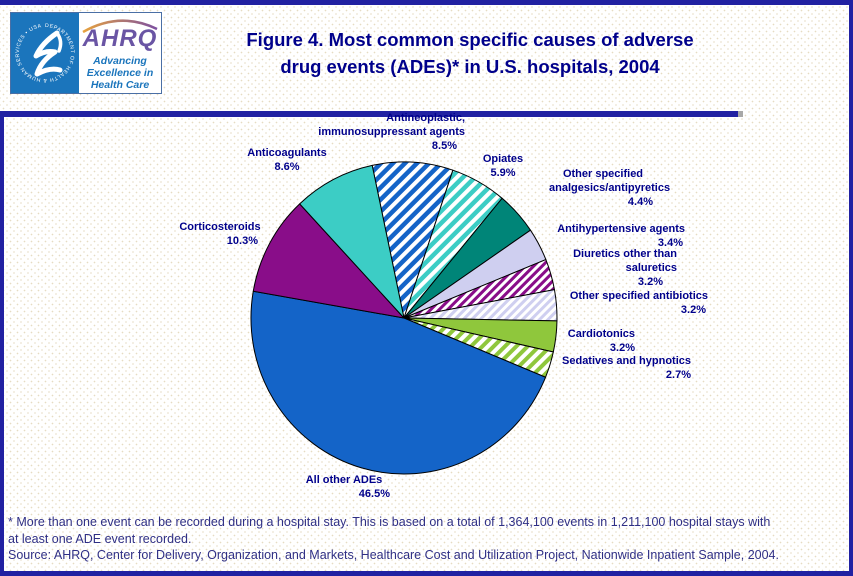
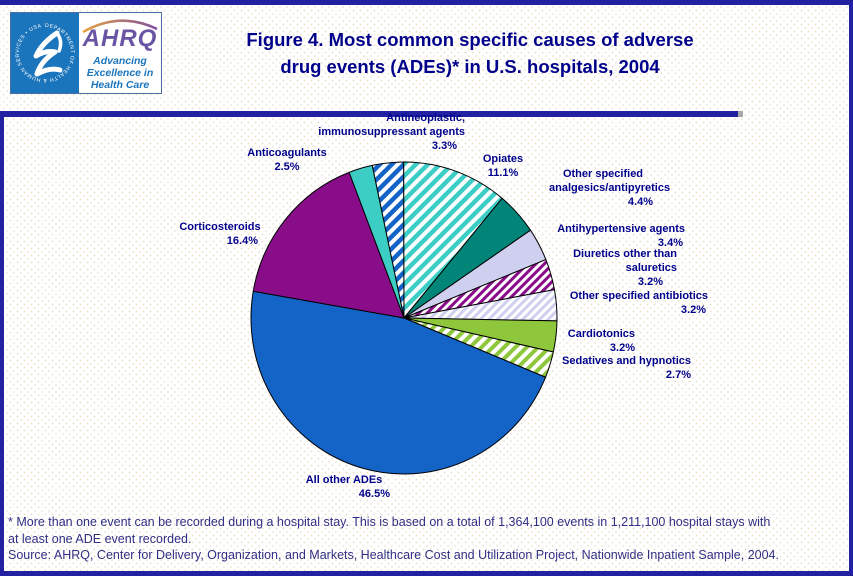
Antineoplastic, immunosuppressant agents: 8.5% -> 3.3%
Opiates: 5.9% -> 11.1%
Corticosteroids: 10.3% -> 16.4%
Anticoagulants: 8.6% -> 2.5%
